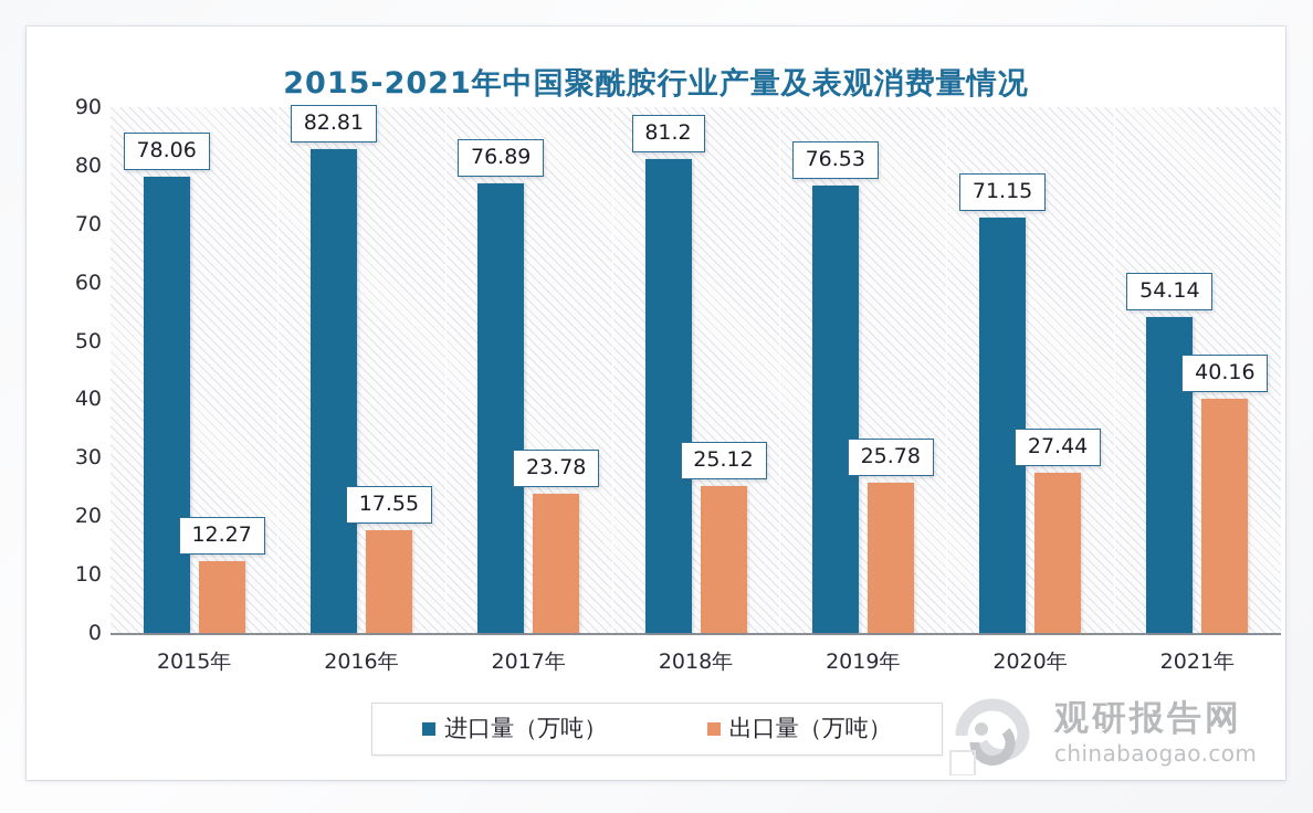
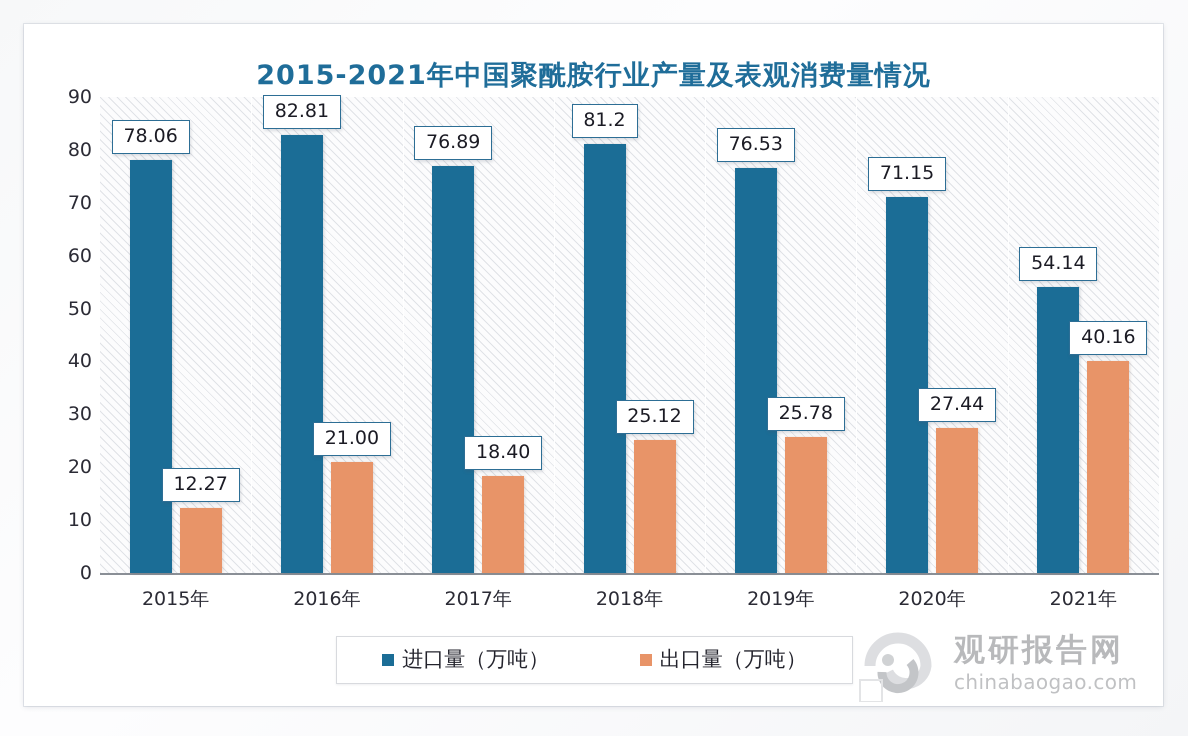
出口量（万吨）/2016年: 17.55 -> 21.00
出口量（万吨）/2017年: 23.78 -> 18.40
